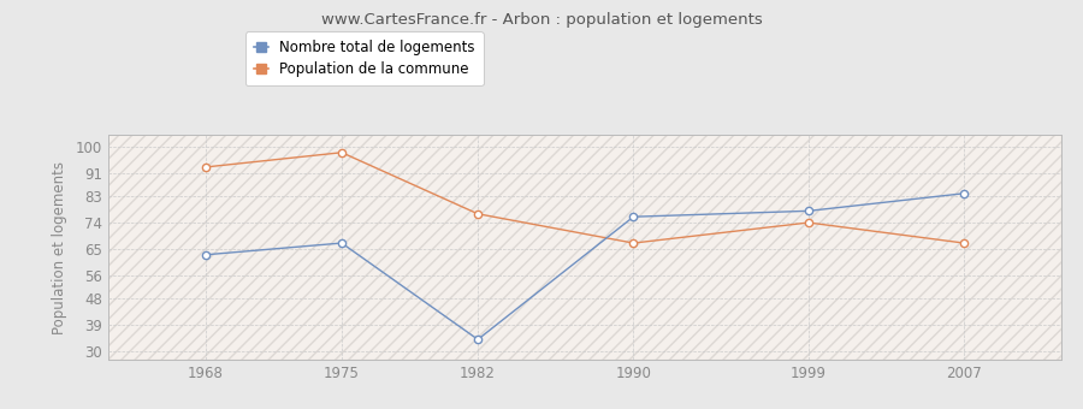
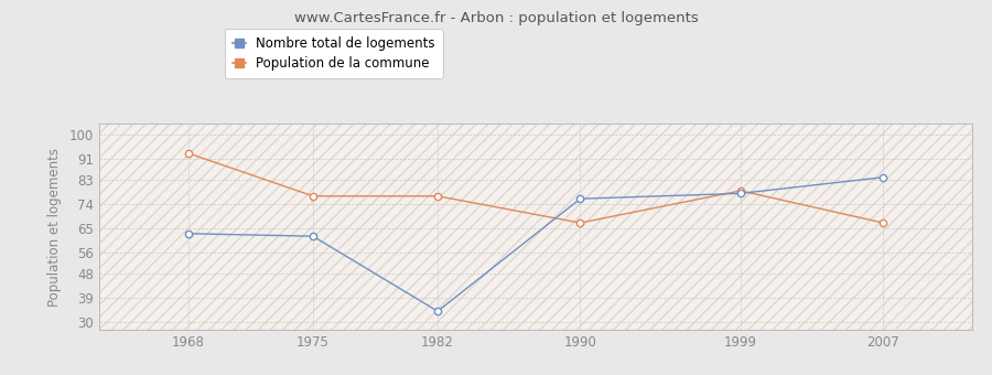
Nombre total de logements/1975: 67 -> 62
Population de la commune/1975: 98 -> 77
Population de la commune/1999: 74 -> 79
